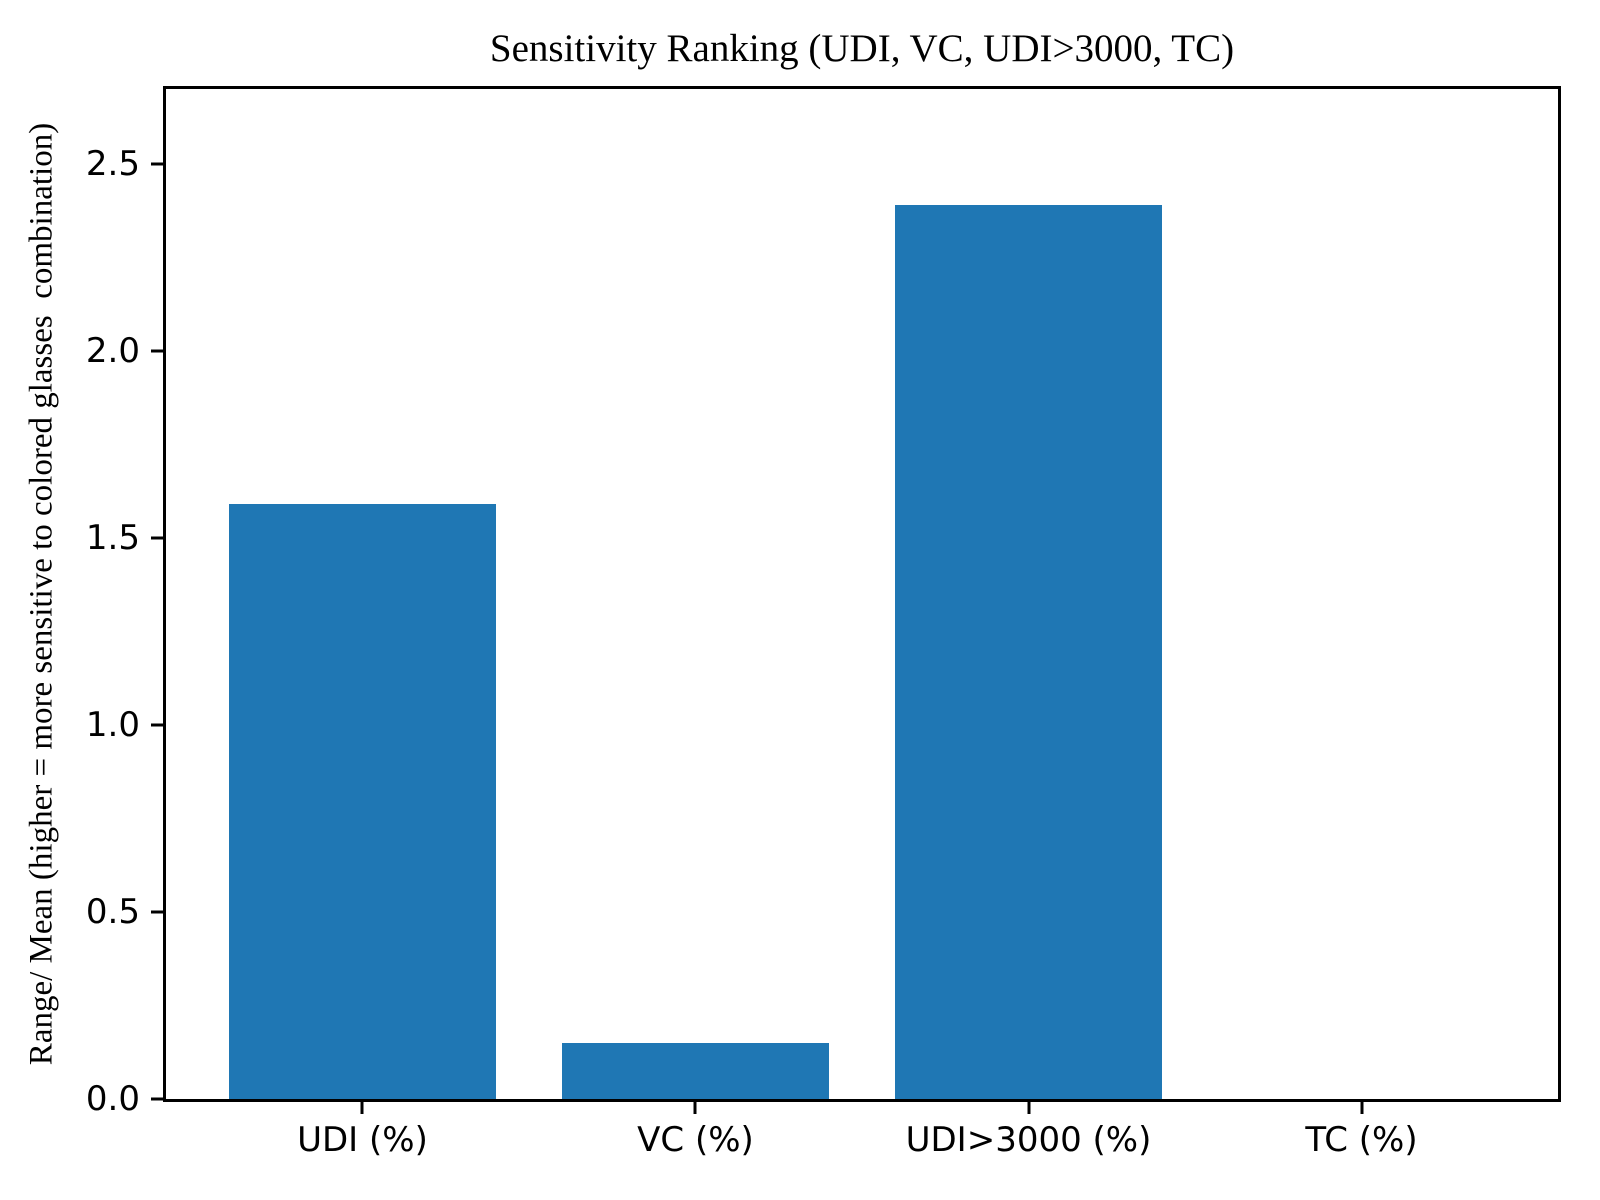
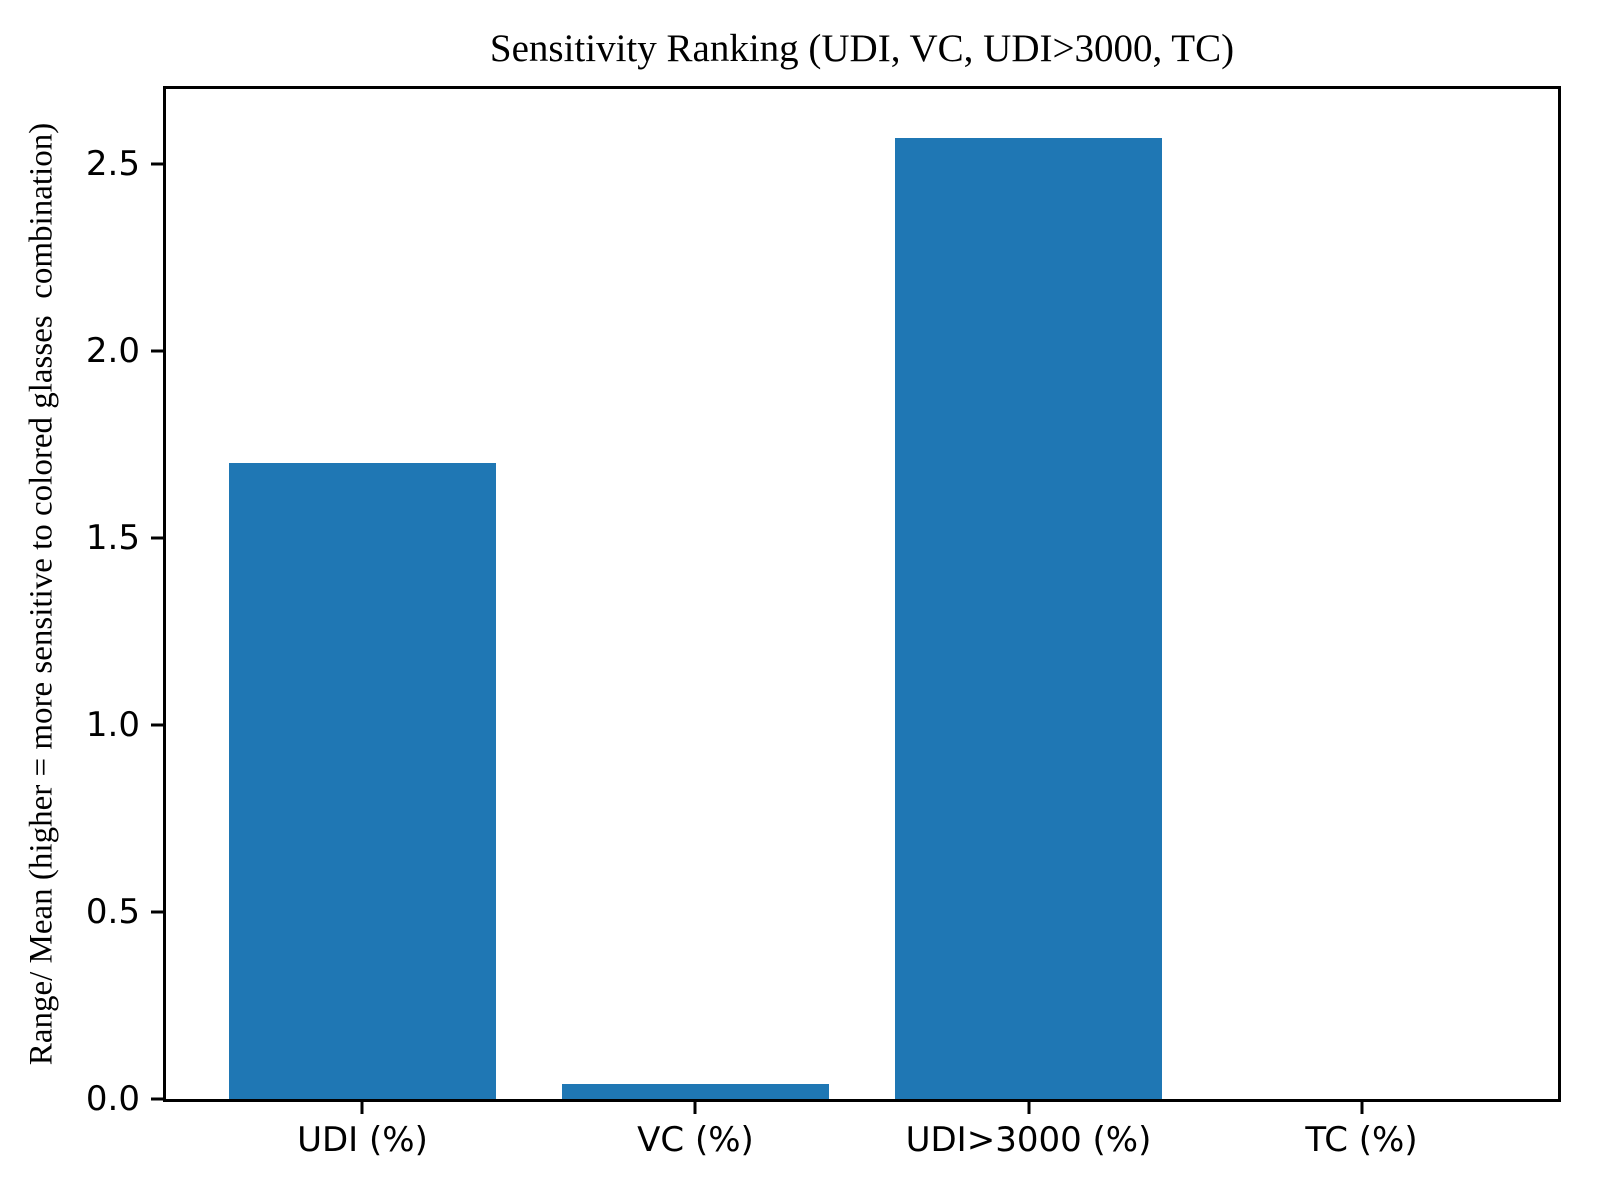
UDI (%): 1.59 -> 1.70
VC (%): 0.15 -> 0.04
UDI>3000 (%): 2.39 -> 2.57
